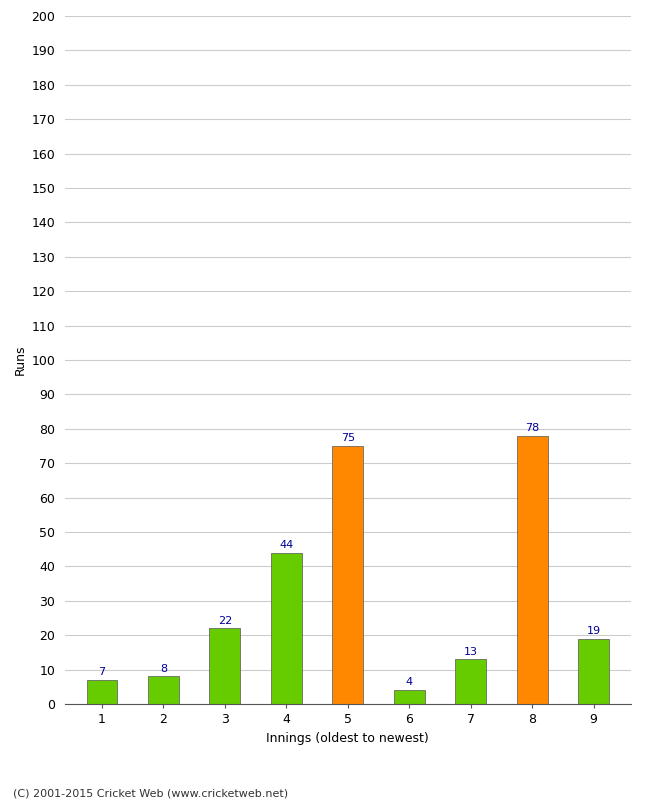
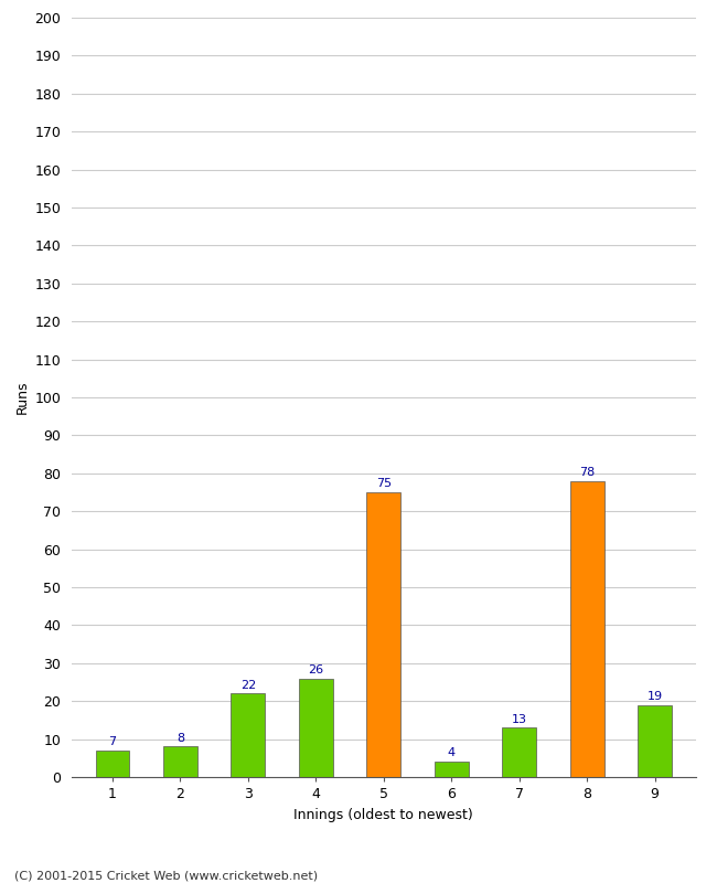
4: 44 -> 26
